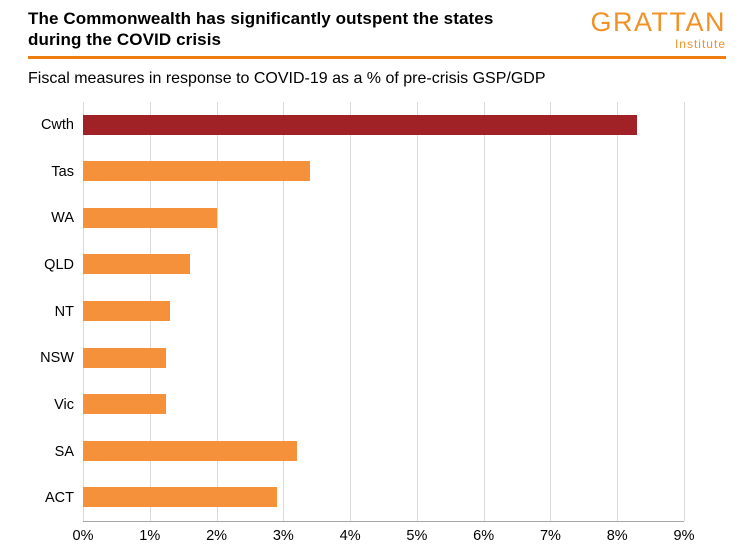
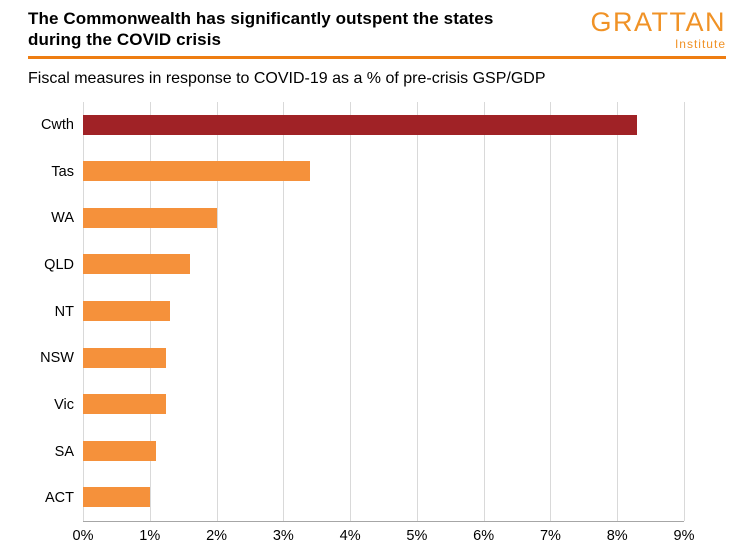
SA: 3.2% -> 1.1%
ACT: 2.9% -> 1.0%
